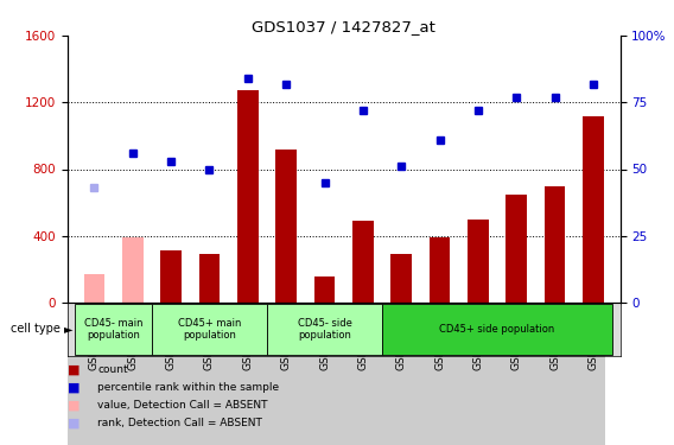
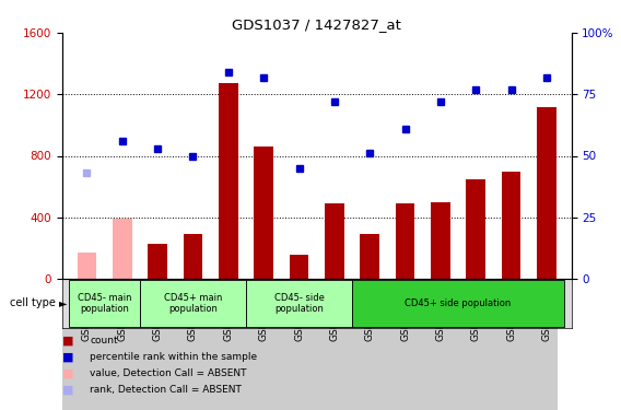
GSM37463: 310 -> 230
GSM37466: 920 -> 860
GSM37470: 390 -> 490
